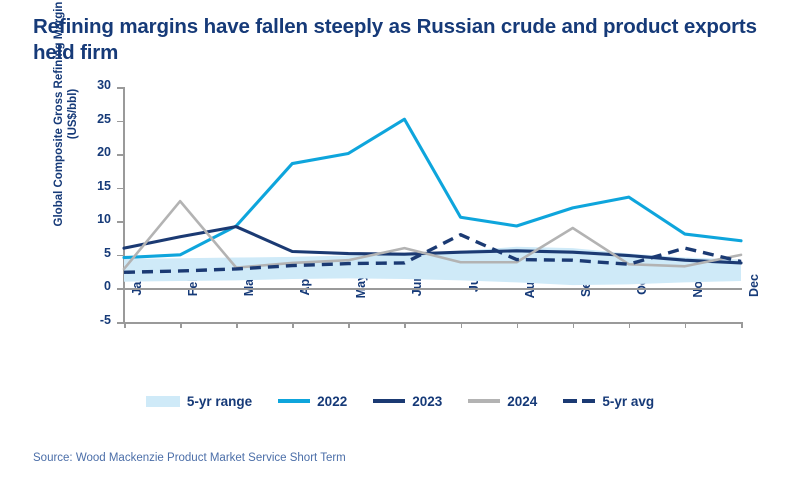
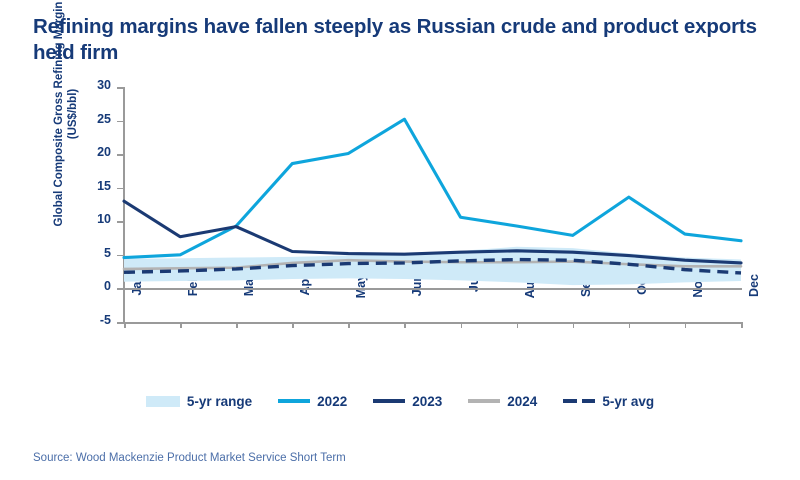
2023/Jan: 6 -> 13
2024/Feb: 13 -> 3
2024/Jun: 6 -> 4
5-yr avg/Jul: 8 -> 4
2022/Sep: 12 -> 8
2024/Sep: 9 -> 4
5-yr avg/Nov: 6 -> 3
2024/Dec: 5 -> 3
5-yr avg/Dec: 4 -> 2
